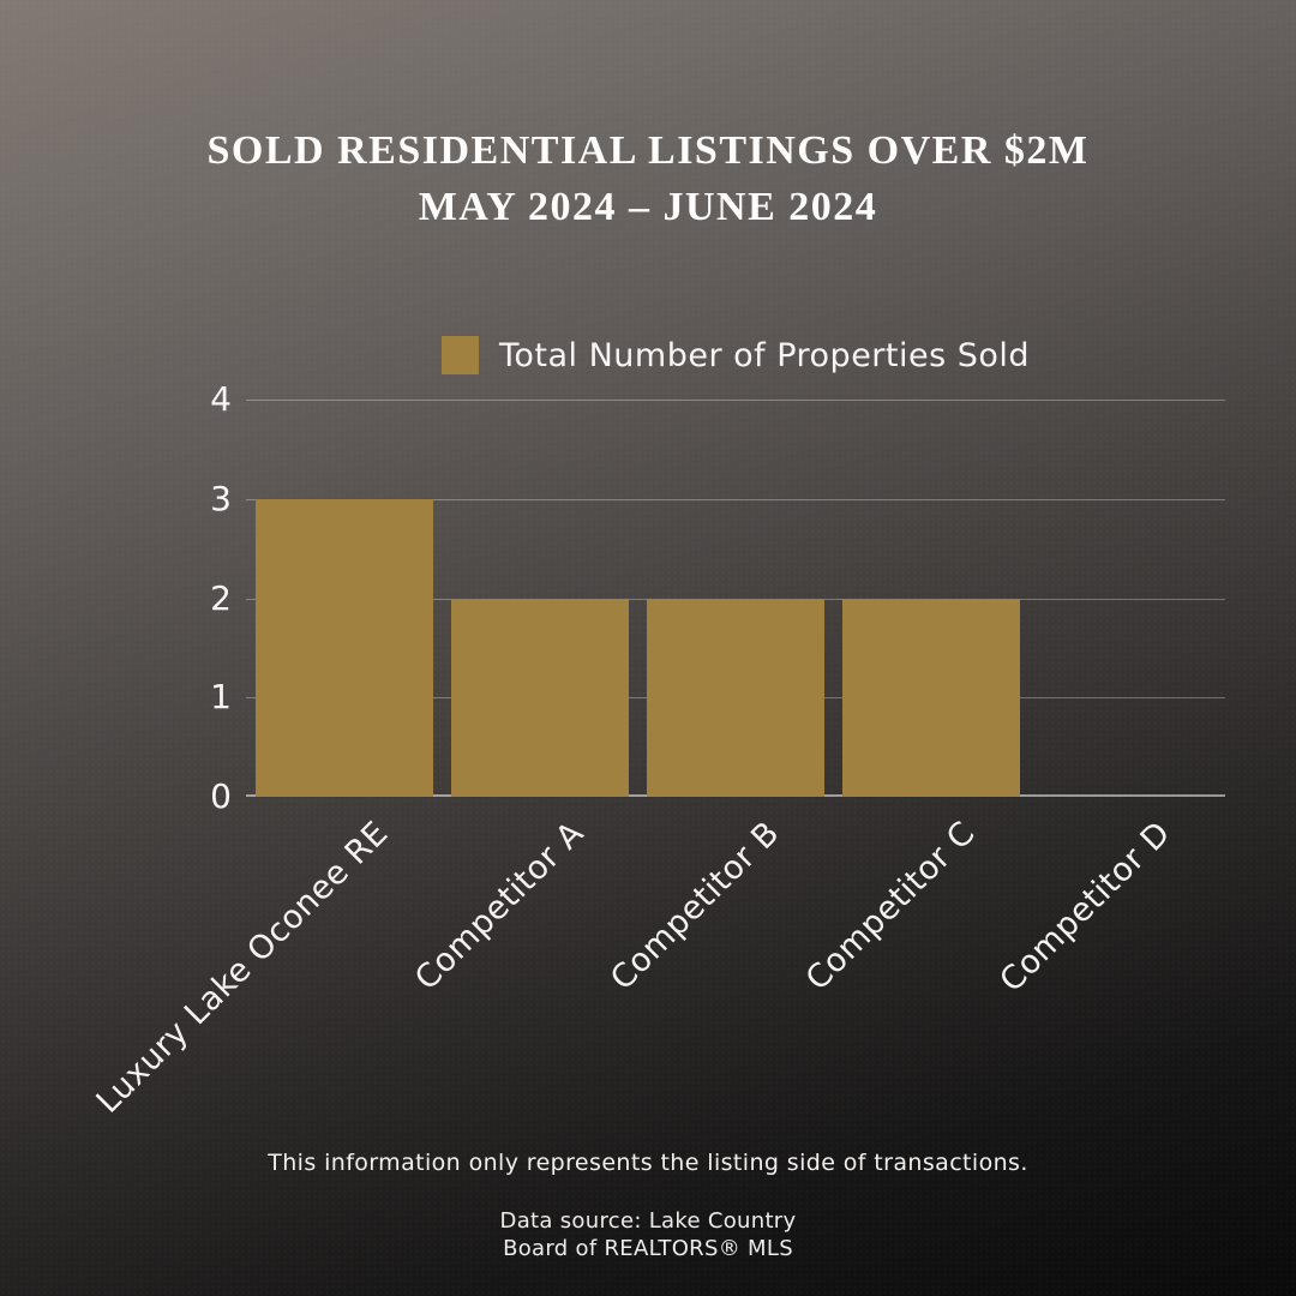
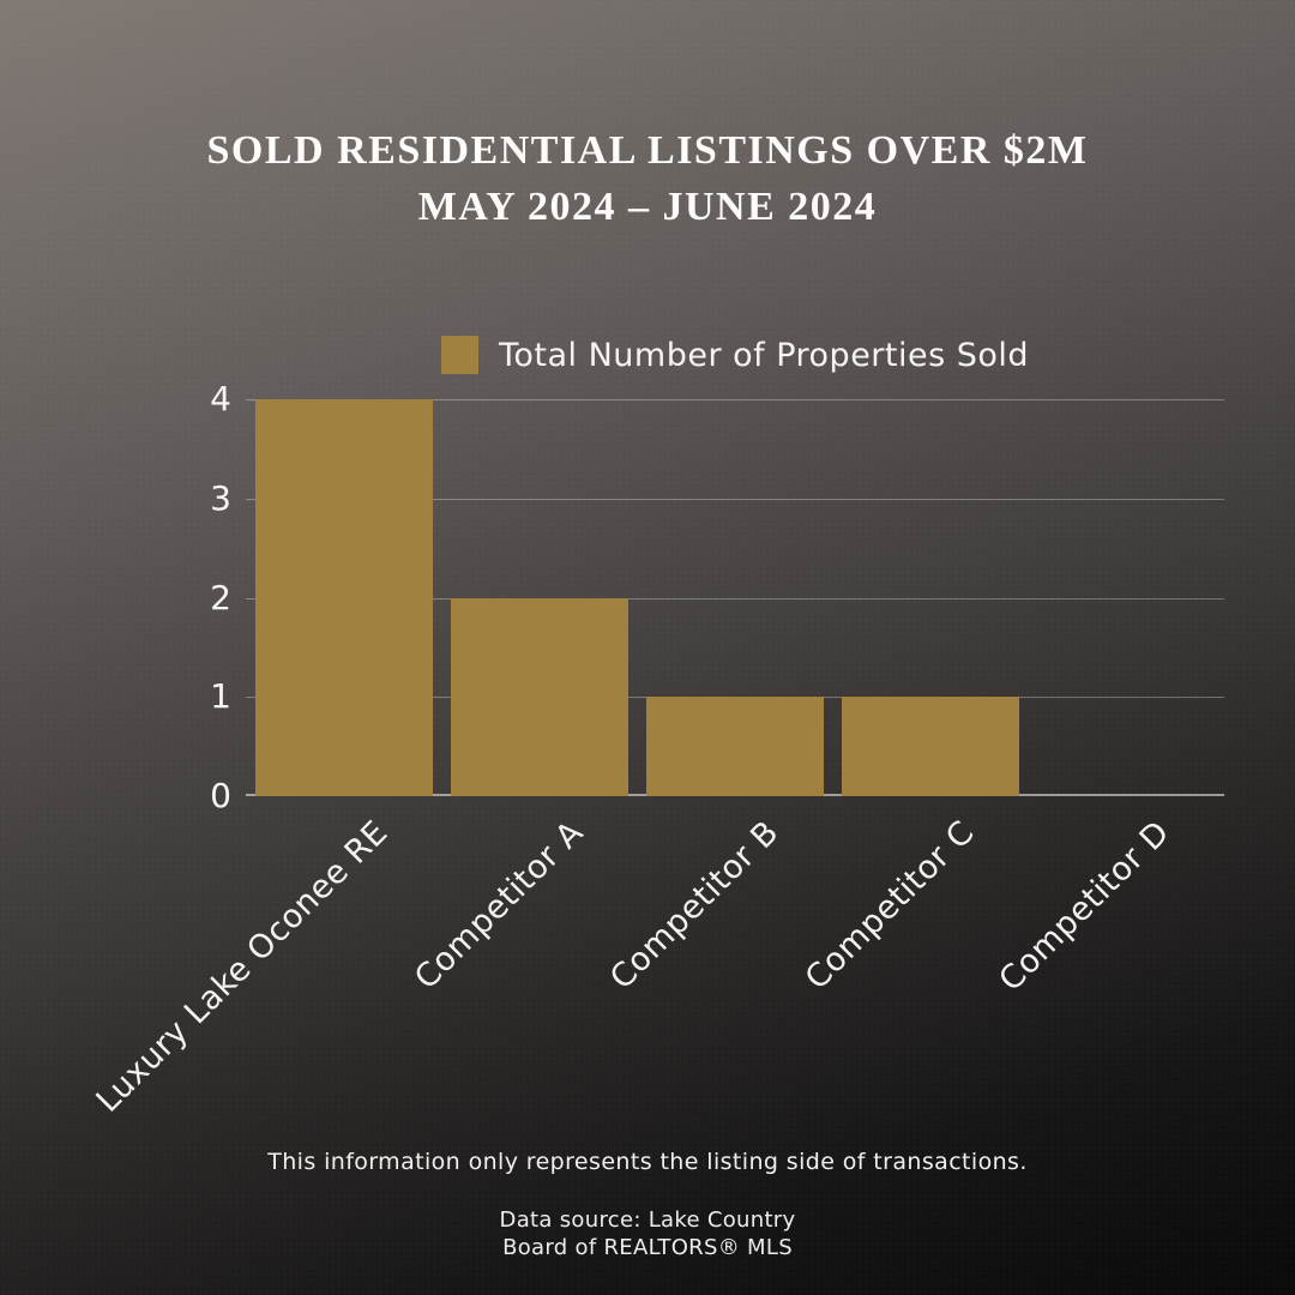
Luxury Lake Oconee RE: 3 -> 4
Competitor B: 2 -> 1
Competitor C: 2 -> 1
